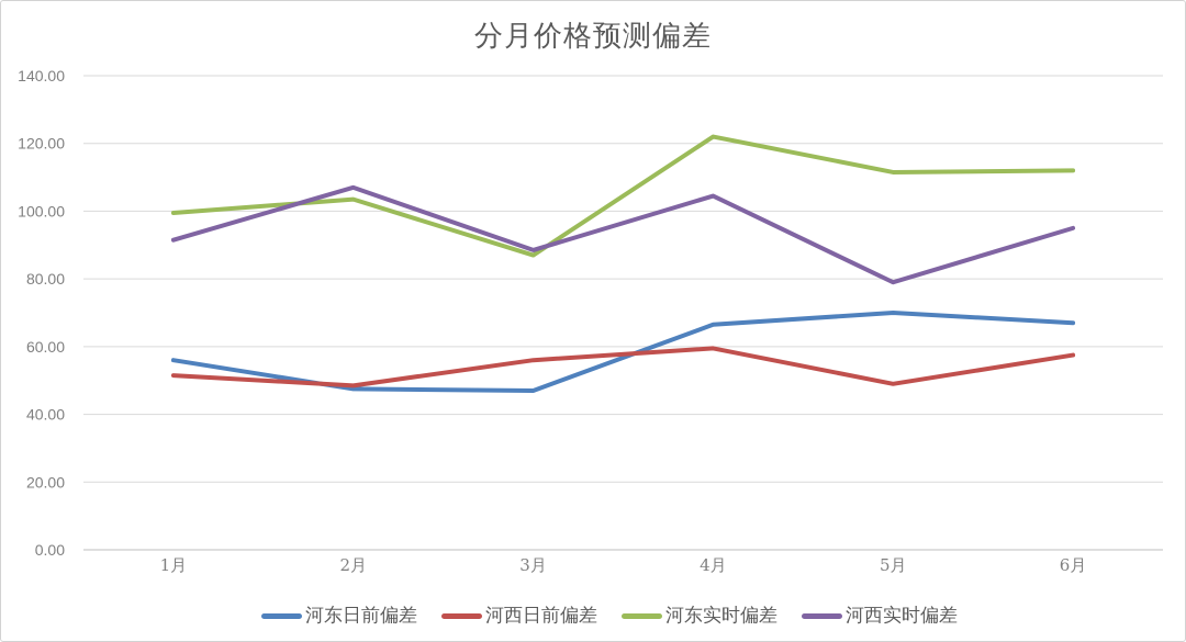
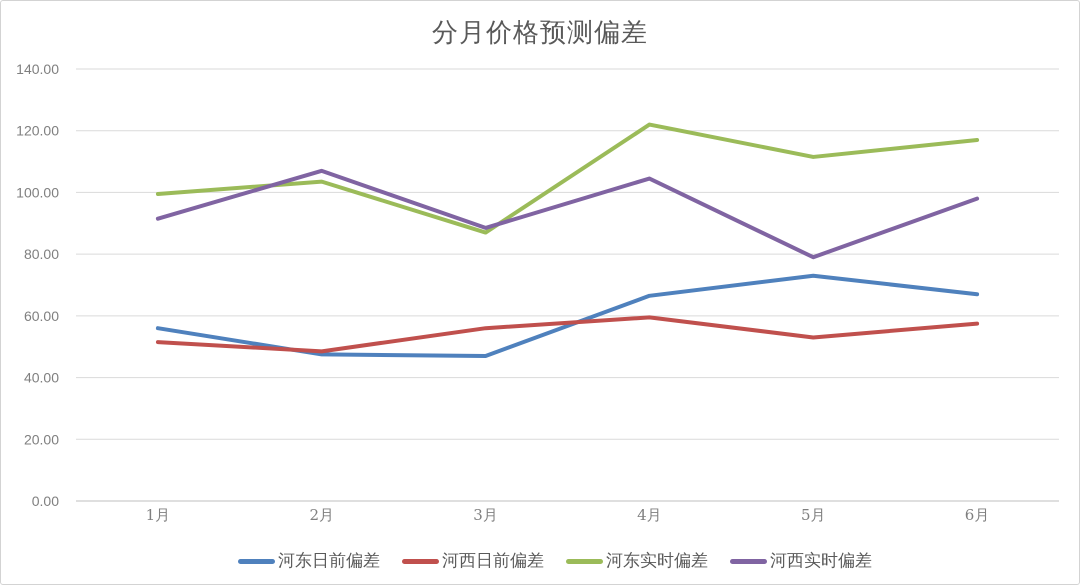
河东日前偏差/5月: 70 -> 73
河西日前偏差/5月: 49 -> 53
河东实时偏差/6月: 112 -> 117
河西实时偏差/6月: 95 -> 98
